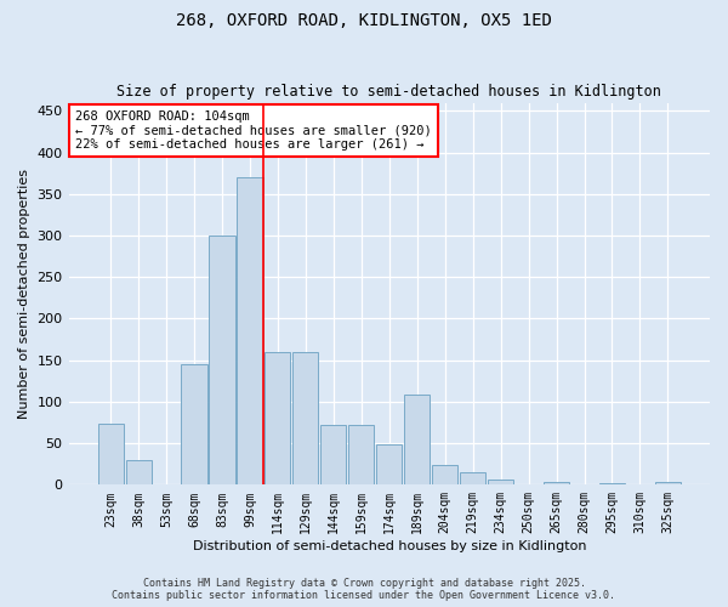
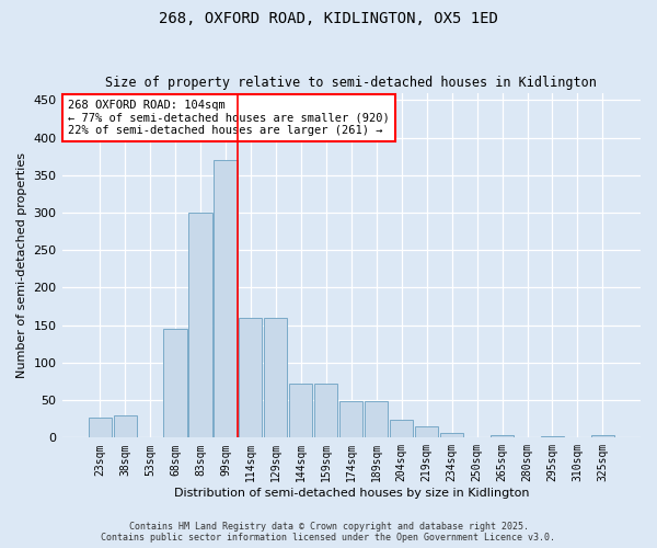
23sqm: 74 -> 27
189sqm: 108 -> 48
